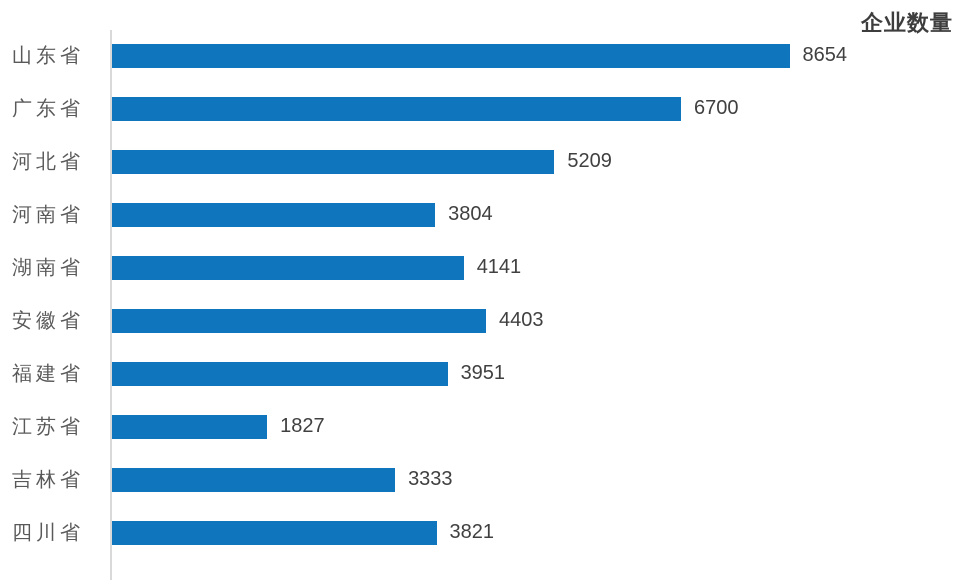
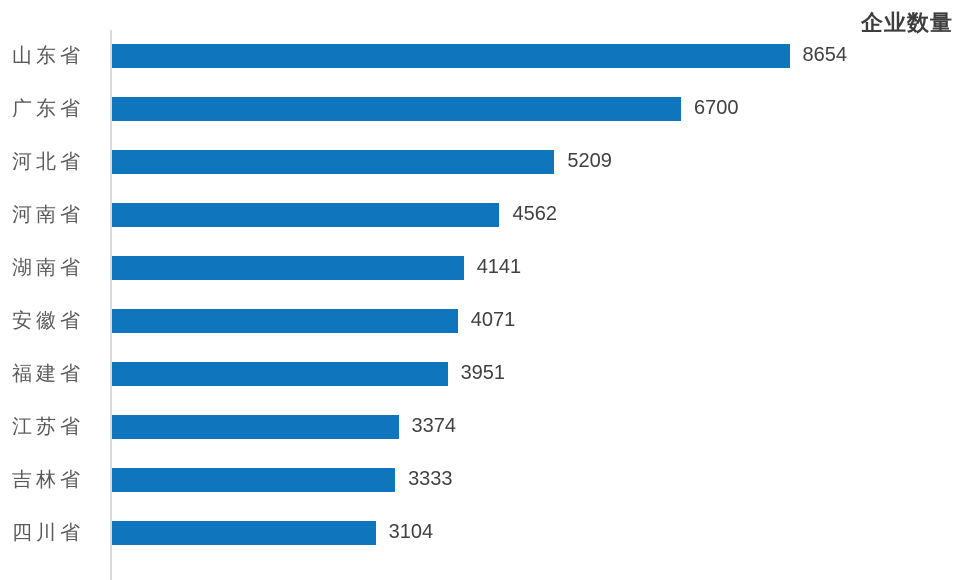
河南省: 3804 -> 4562
安徽省: 4403 -> 4071
江苏省: 1827 -> 3374
四川省: 3821 -> 3104
